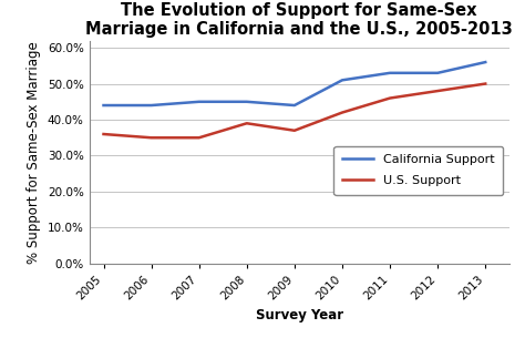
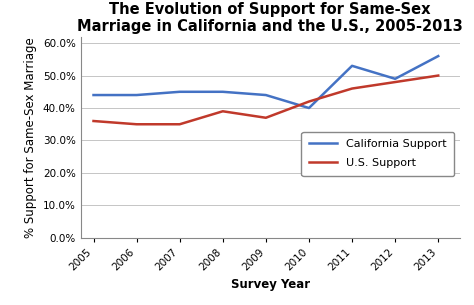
California Support/2010: 51% -> 40%
California Support/2012: 53% -> 49%
